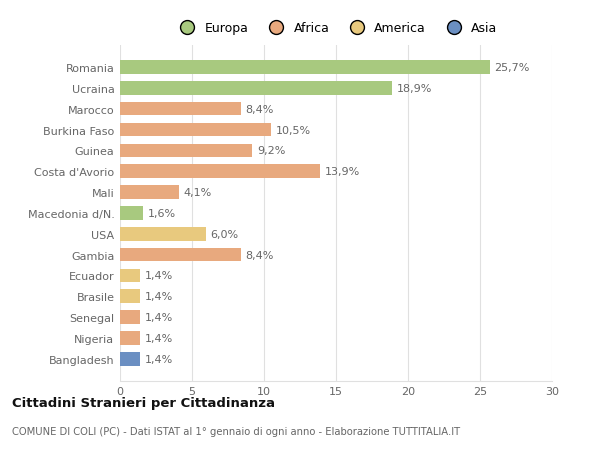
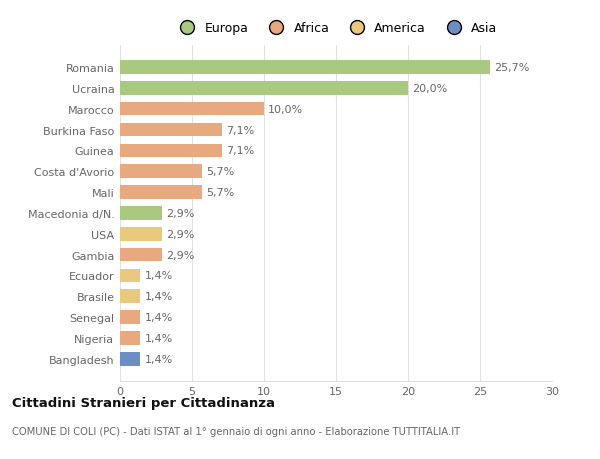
Ucraina: 18,9% -> 20,0%
Marocco: 8,4% -> 10,0%
Burkina Faso: 10,5% -> 7,1%
Guinea: 9,2% -> 7,1%
Costa d'Avorio: 13,9% -> 5,7%
Mali: 4,1% -> 5,7%
Macedonia d/N.: 1,6% -> 2,9%
USA: 6,0% -> 2,9%
Gambia: 8,4% -> 2,9%
